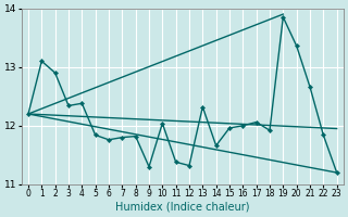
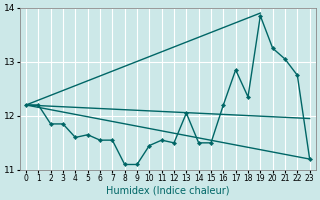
1: 13.10 -> 12.20
2: 12.90 -> 11.85
3: 12.34 -> 11.85
4: 12.38 -> 11.60
5: 11.84 -> 11.65
6: 11.76 -> 11.55
7: 11.80 -> 11.55
8: 11.82 -> 11.10
9: 11.30 -> 11.10
10: 12.04 -> 11.45
11: 11.38 -> 11.55
12: 11.32 -> 11.50
13: 12.32 -> 12.05
14: 11.66 -> 11.50
15: 11.96 -> 11.50
16: 12.00 -> 12.20
17: 12.06 -> 12.85
18: 11.92 -> 12.35
20: 13.36 -> 13.25
21: 12.66 -> 13.05
22: 11.84 -> 12.75
